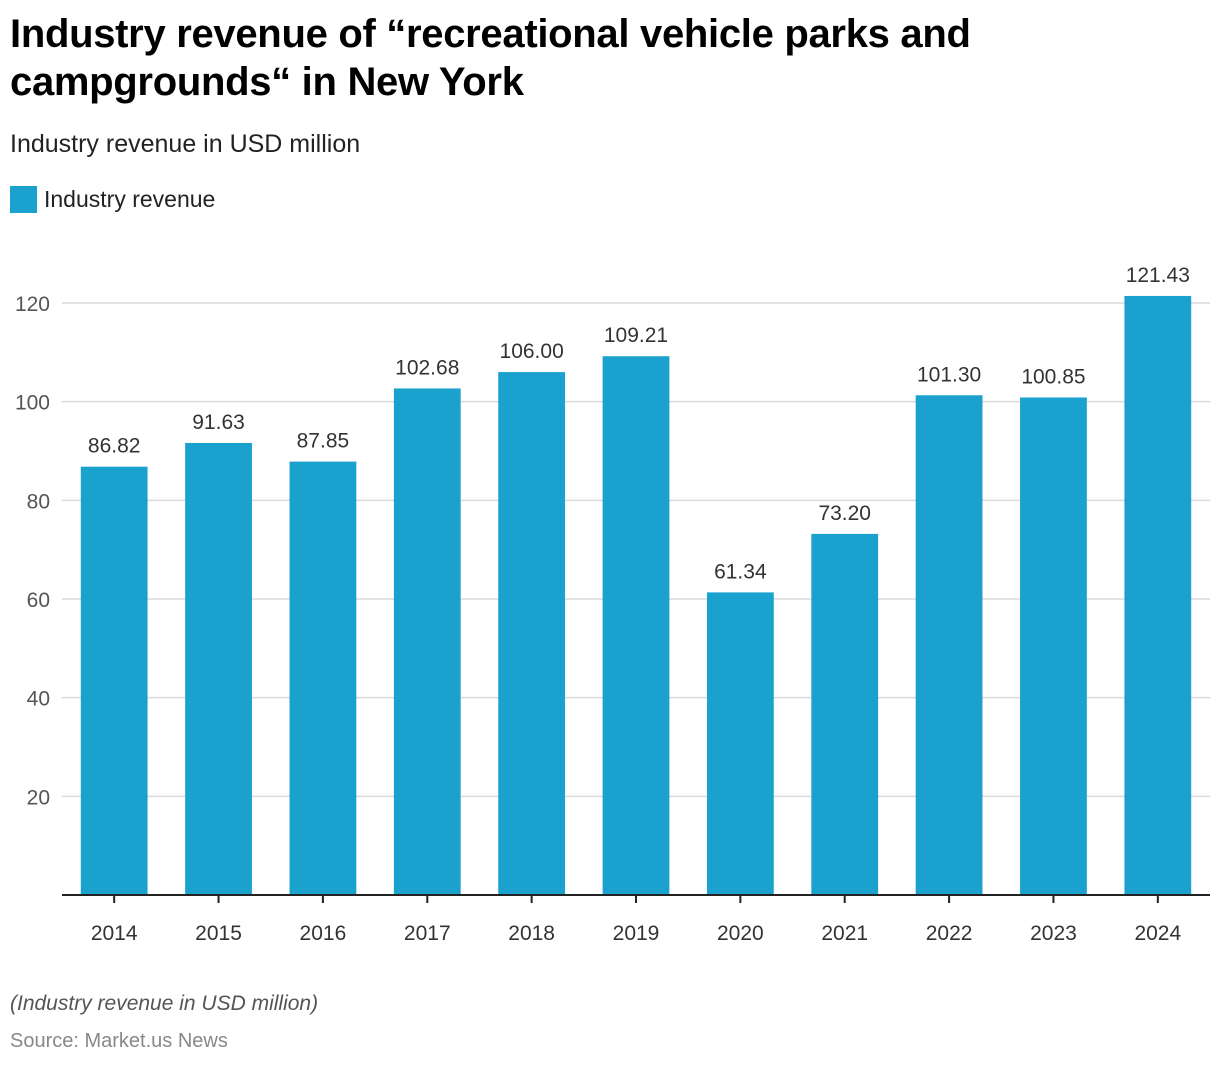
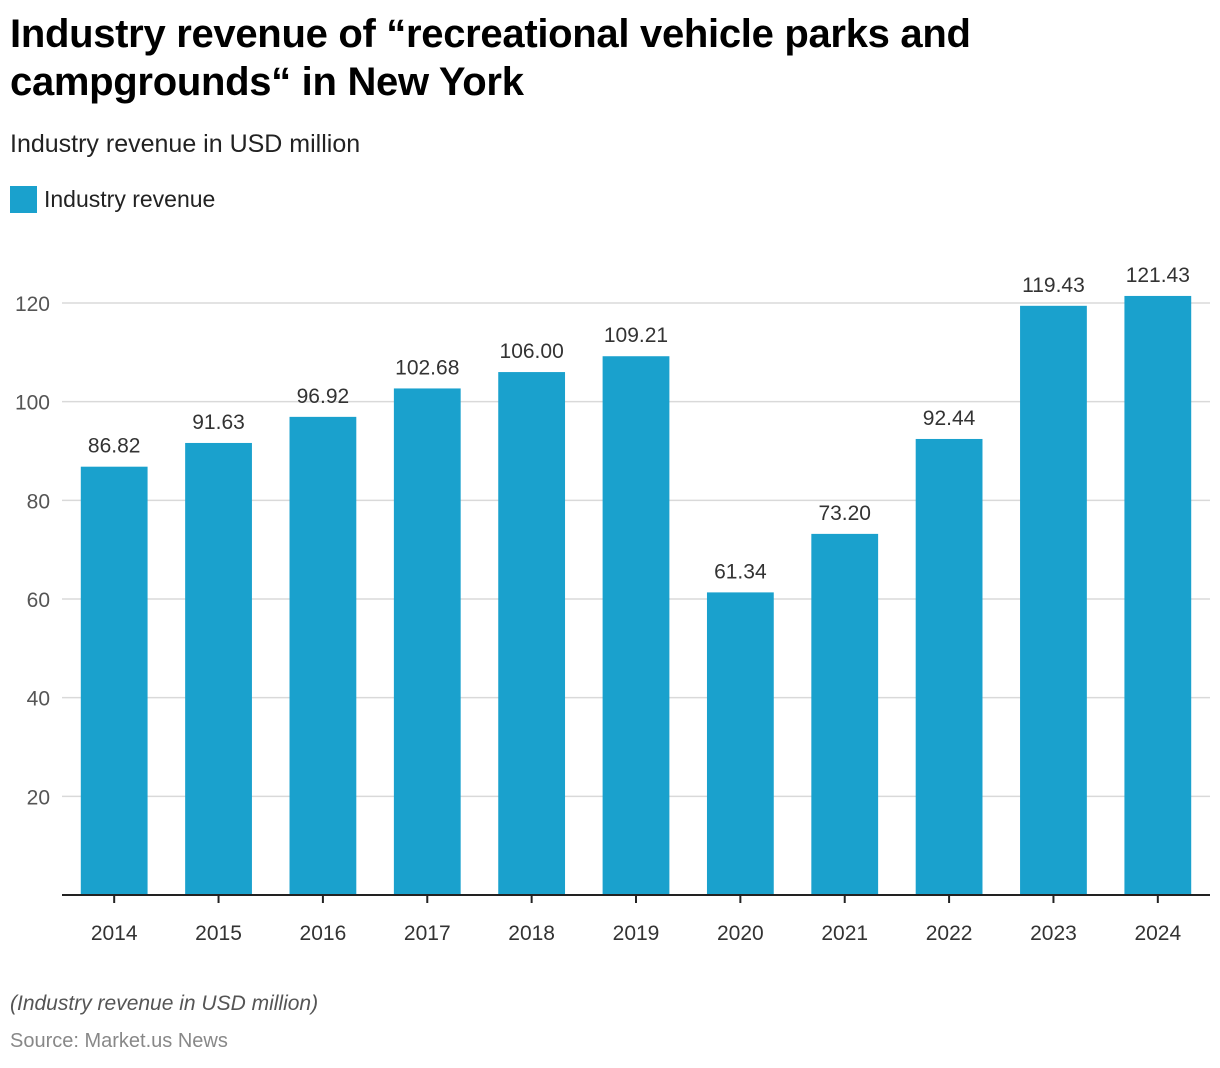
2016: 87.85 -> 96.92
2022: 101.30 -> 92.44
2023: 100.85 -> 119.43
